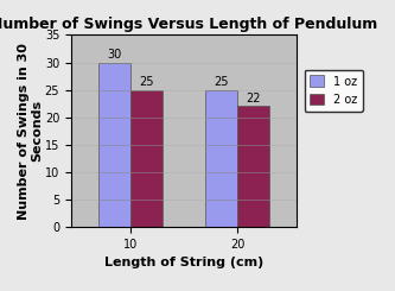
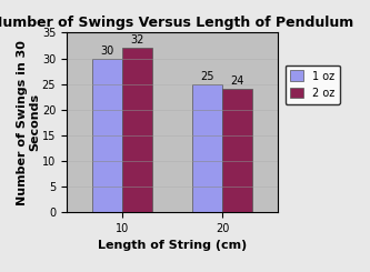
2 oz/10: 25 -> 32
2 oz/20: 22 -> 24
